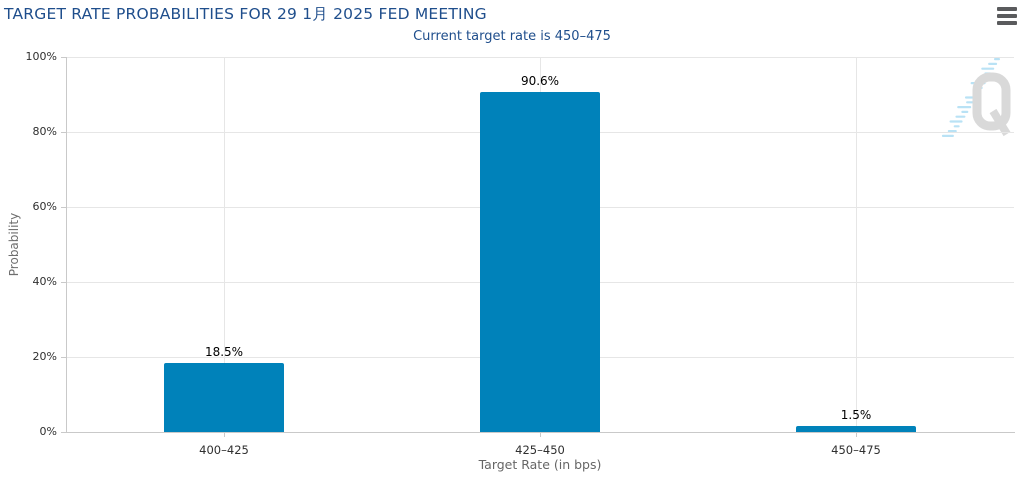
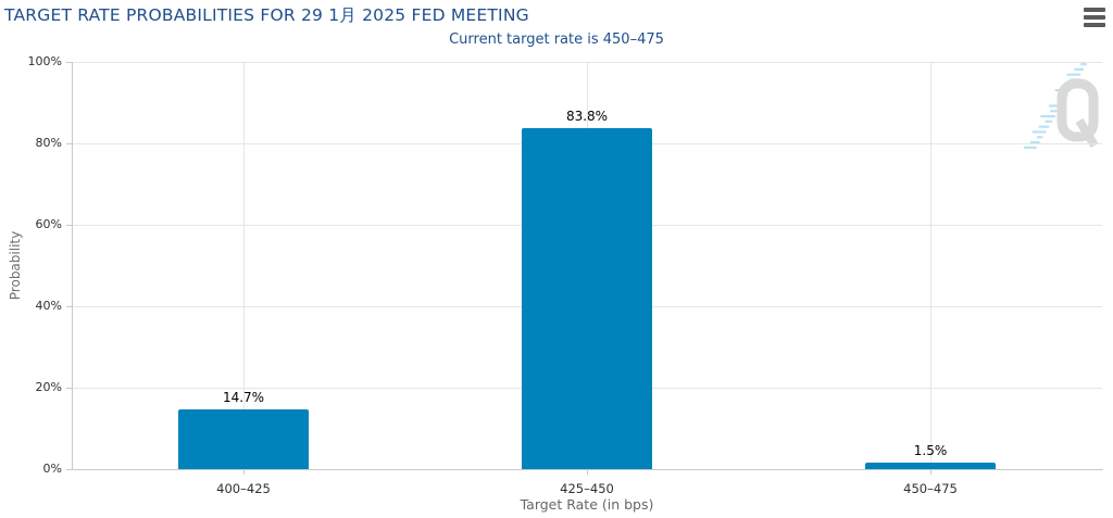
400–425: 18.5% -> 14.7%
425–450: 90.6% -> 83.8%
